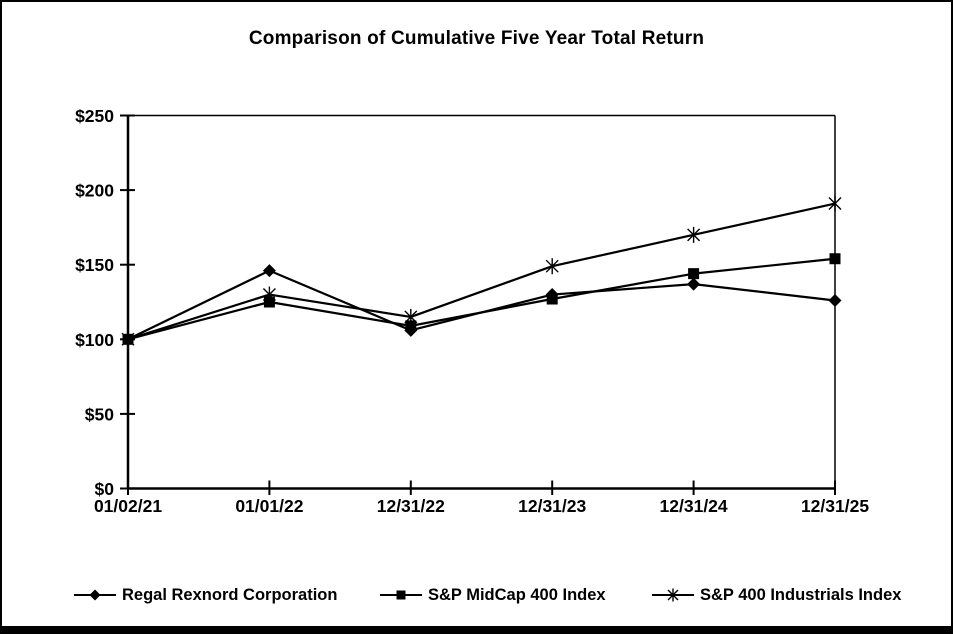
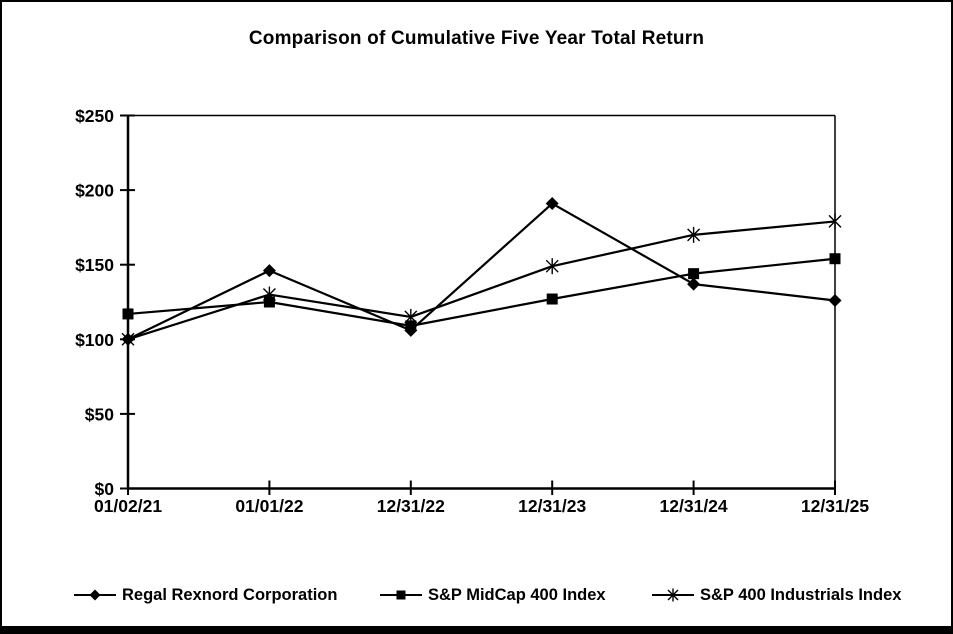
S&P MidCap 400 Index/01/02/21: $100 -> $117
Regal Rexnord Corporation/12/31/23: $130 -> $191
S&P 400 Industrials Index/12/31/25: $191 -> $179
